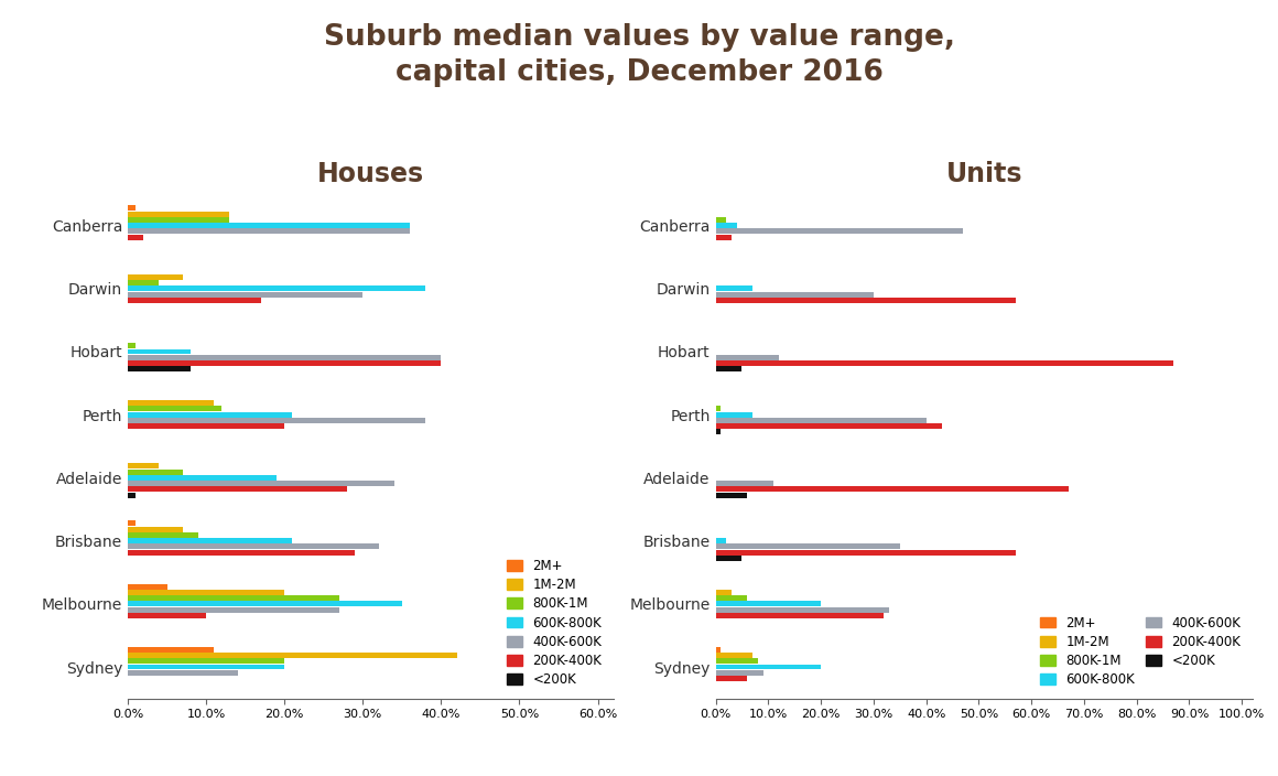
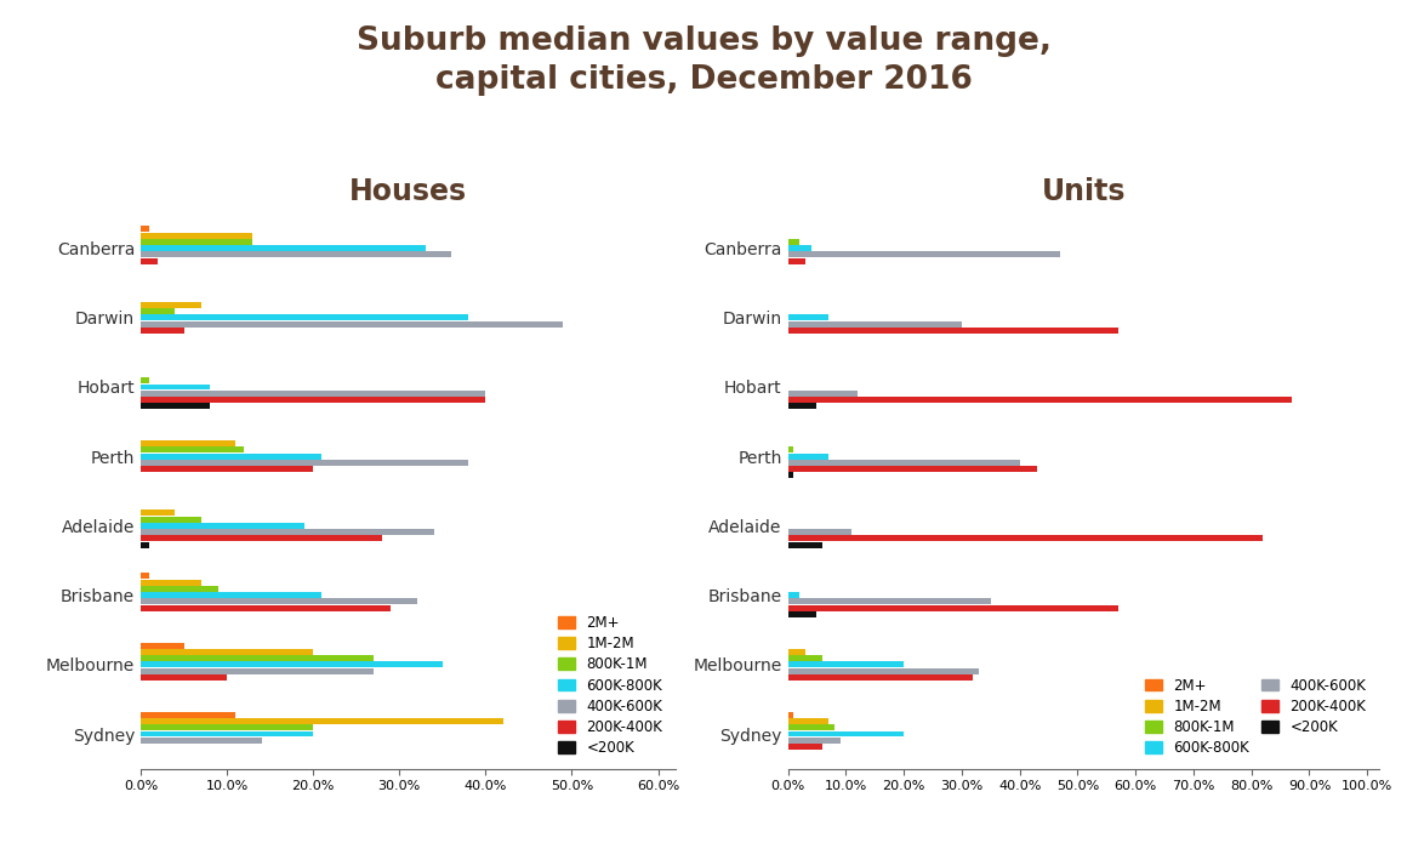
Houses/600K-800K/Canberra: 36% -> 33%
Houses/400K-600K/Darwin: 30% -> 49%
Houses/200K-400K/Darwin: 17% -> 5%
Units/200K-400K/Adelaide: 67% -> 82%
